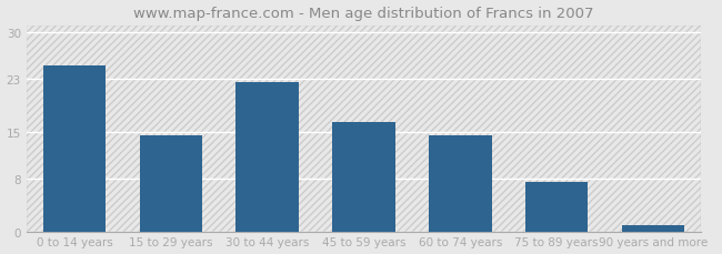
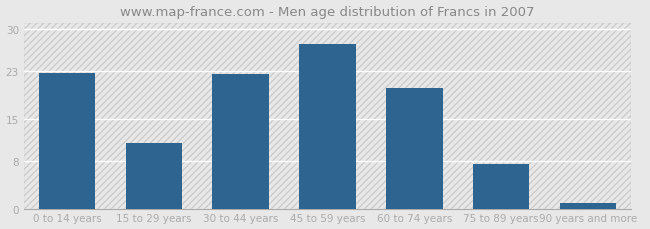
0 to 14 years: 25.0 -> 22.6
15 to 29 years: 14.5 -> 11.0
45 to 59 years: 16.5 -> 27.4
60 to 74 years: 14.5 -> 20.2
